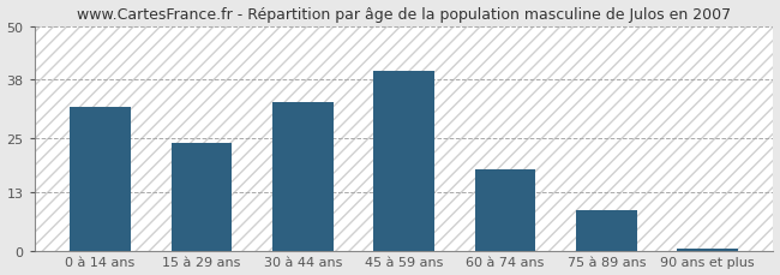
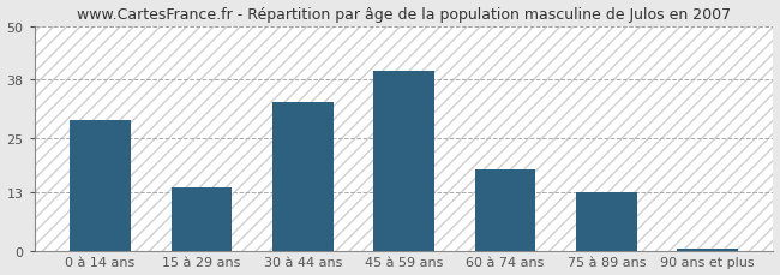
0 à 14 ans: 32.0 -> 29.0
15 à 29 ans: 24.0 -> 14.0
75 à 89 ans: 9.0 -> 13.0
